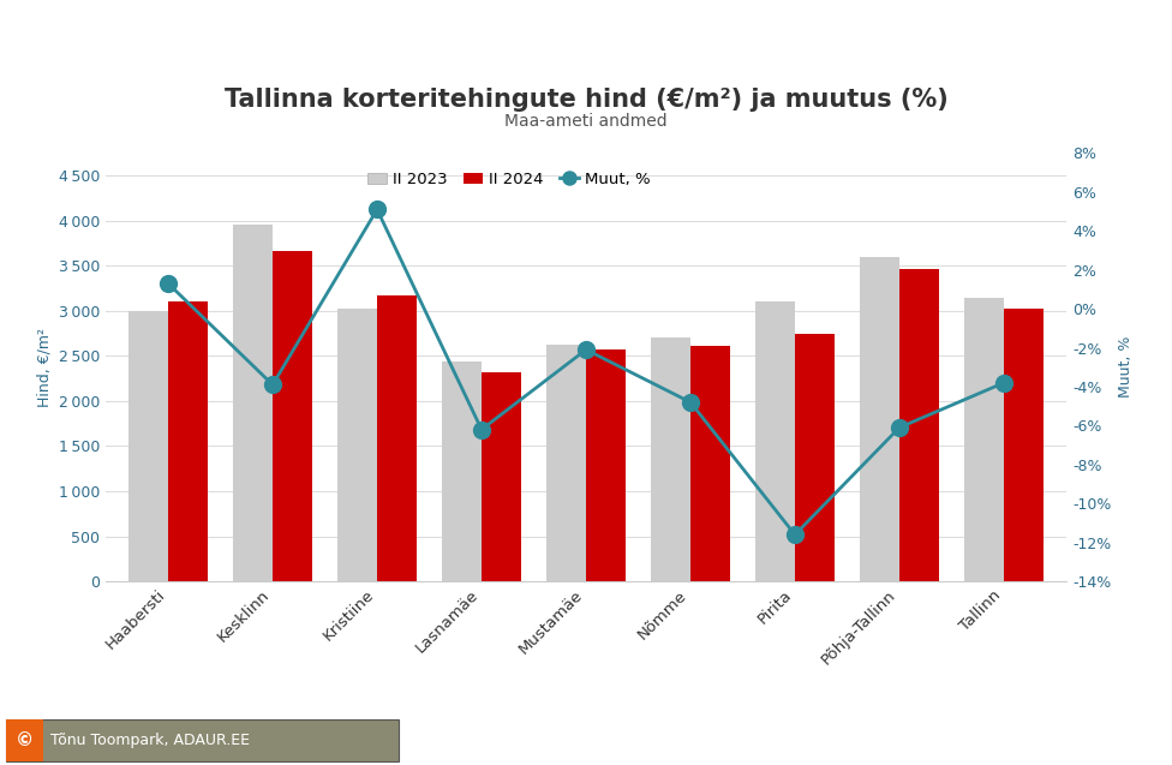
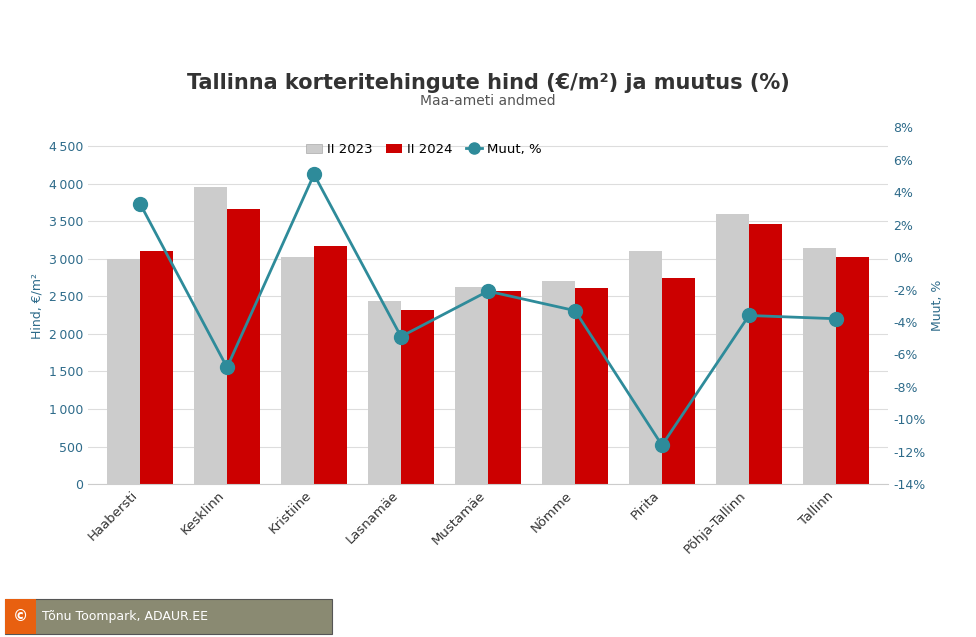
Muut, %/Haabersti: 1.3% -> 3.3%
Muut, %/Kesklinn: -3.9% -> -6.8%
Muut, %/Lasnamäe: -6.2% -> -4.9%
Muut, %/Nõmme: -4.8% -> -3.3%
Muut, %/Põhja-Tallinn: -6.1% -> -3.6%
